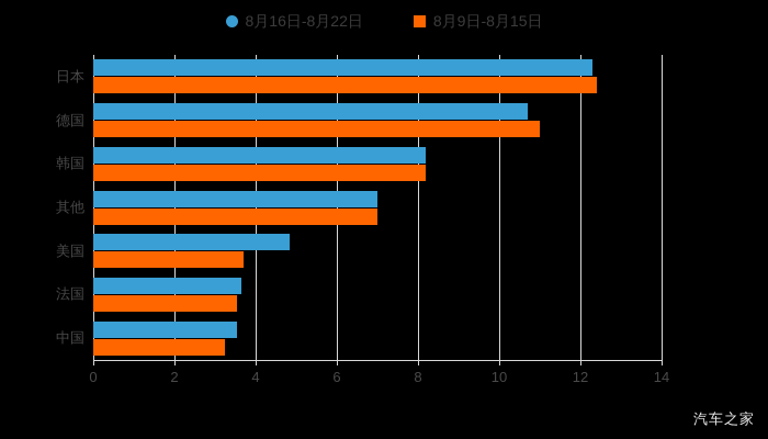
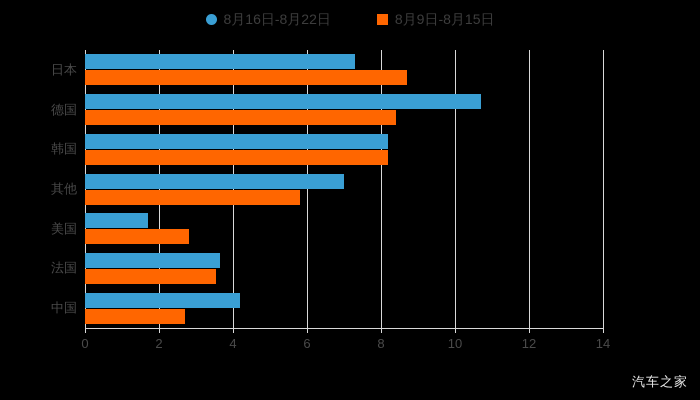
8月16日-8月22日/日本: 12.3 -> 7.3
8月9日-8月15日/日本: 12.4 -> 8.7
8月9日-8月15日/德国: 11.0 -> 8.4
8月9日-8月15日/其他: 7.0 -> 5.8
8月16日-8月22日/美国: 4.8 -> 1.7
8月9日-8月15日/美国: 3.7 -> 2.8
8月16日-8月22日/中国: 3.5 -> 4.2
8月9日-8月15日/中国: 3.2 -> 2.7
